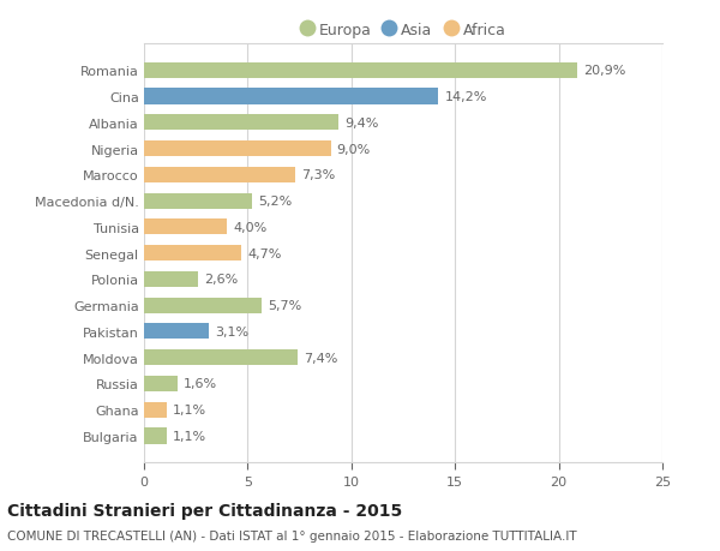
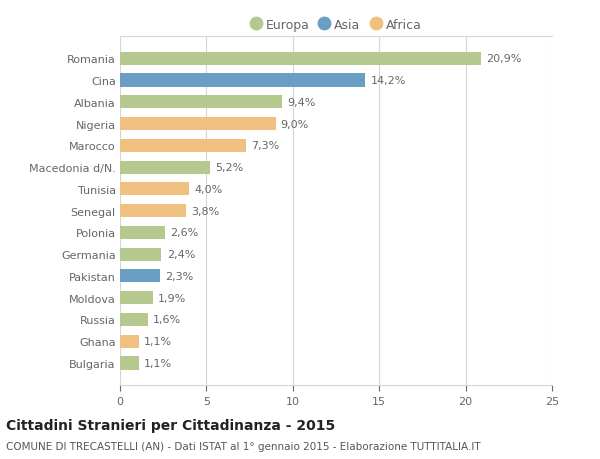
Senegal: 4,7% -> 3,8%
Germania: 5,7% -> 2,4%
Pakistan: 3,1% -> 2,3%
Moldova: 7,4% -> 1,9%
